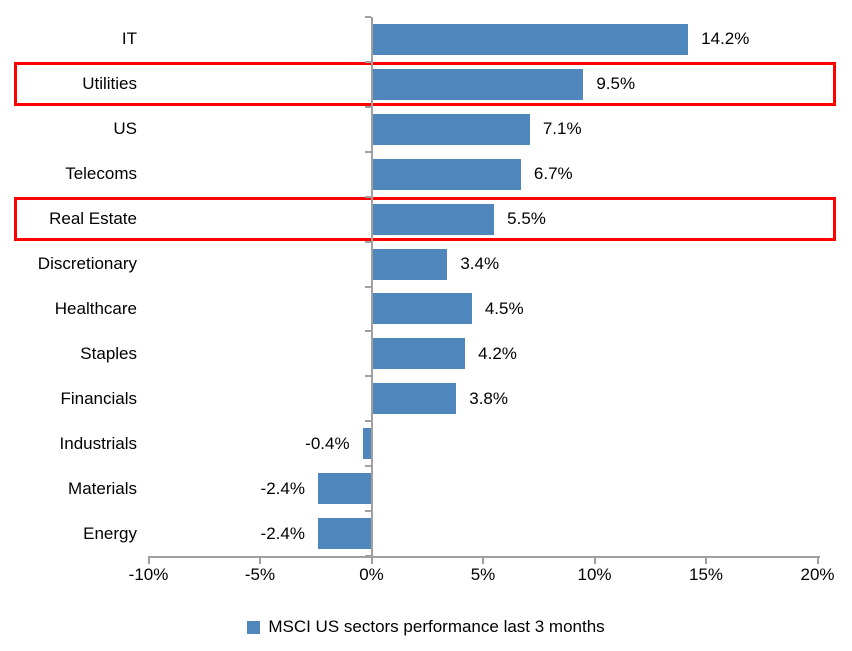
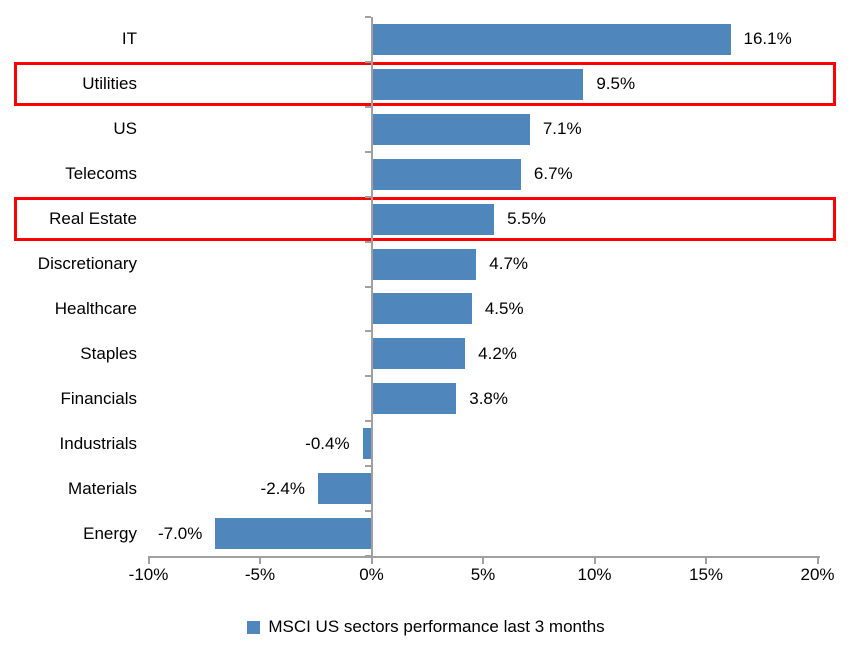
IT: 14.2% -> 16.1%
Discretionary: 3.4% -> 4.7%
Energy: -2.4% -> -7.0%
